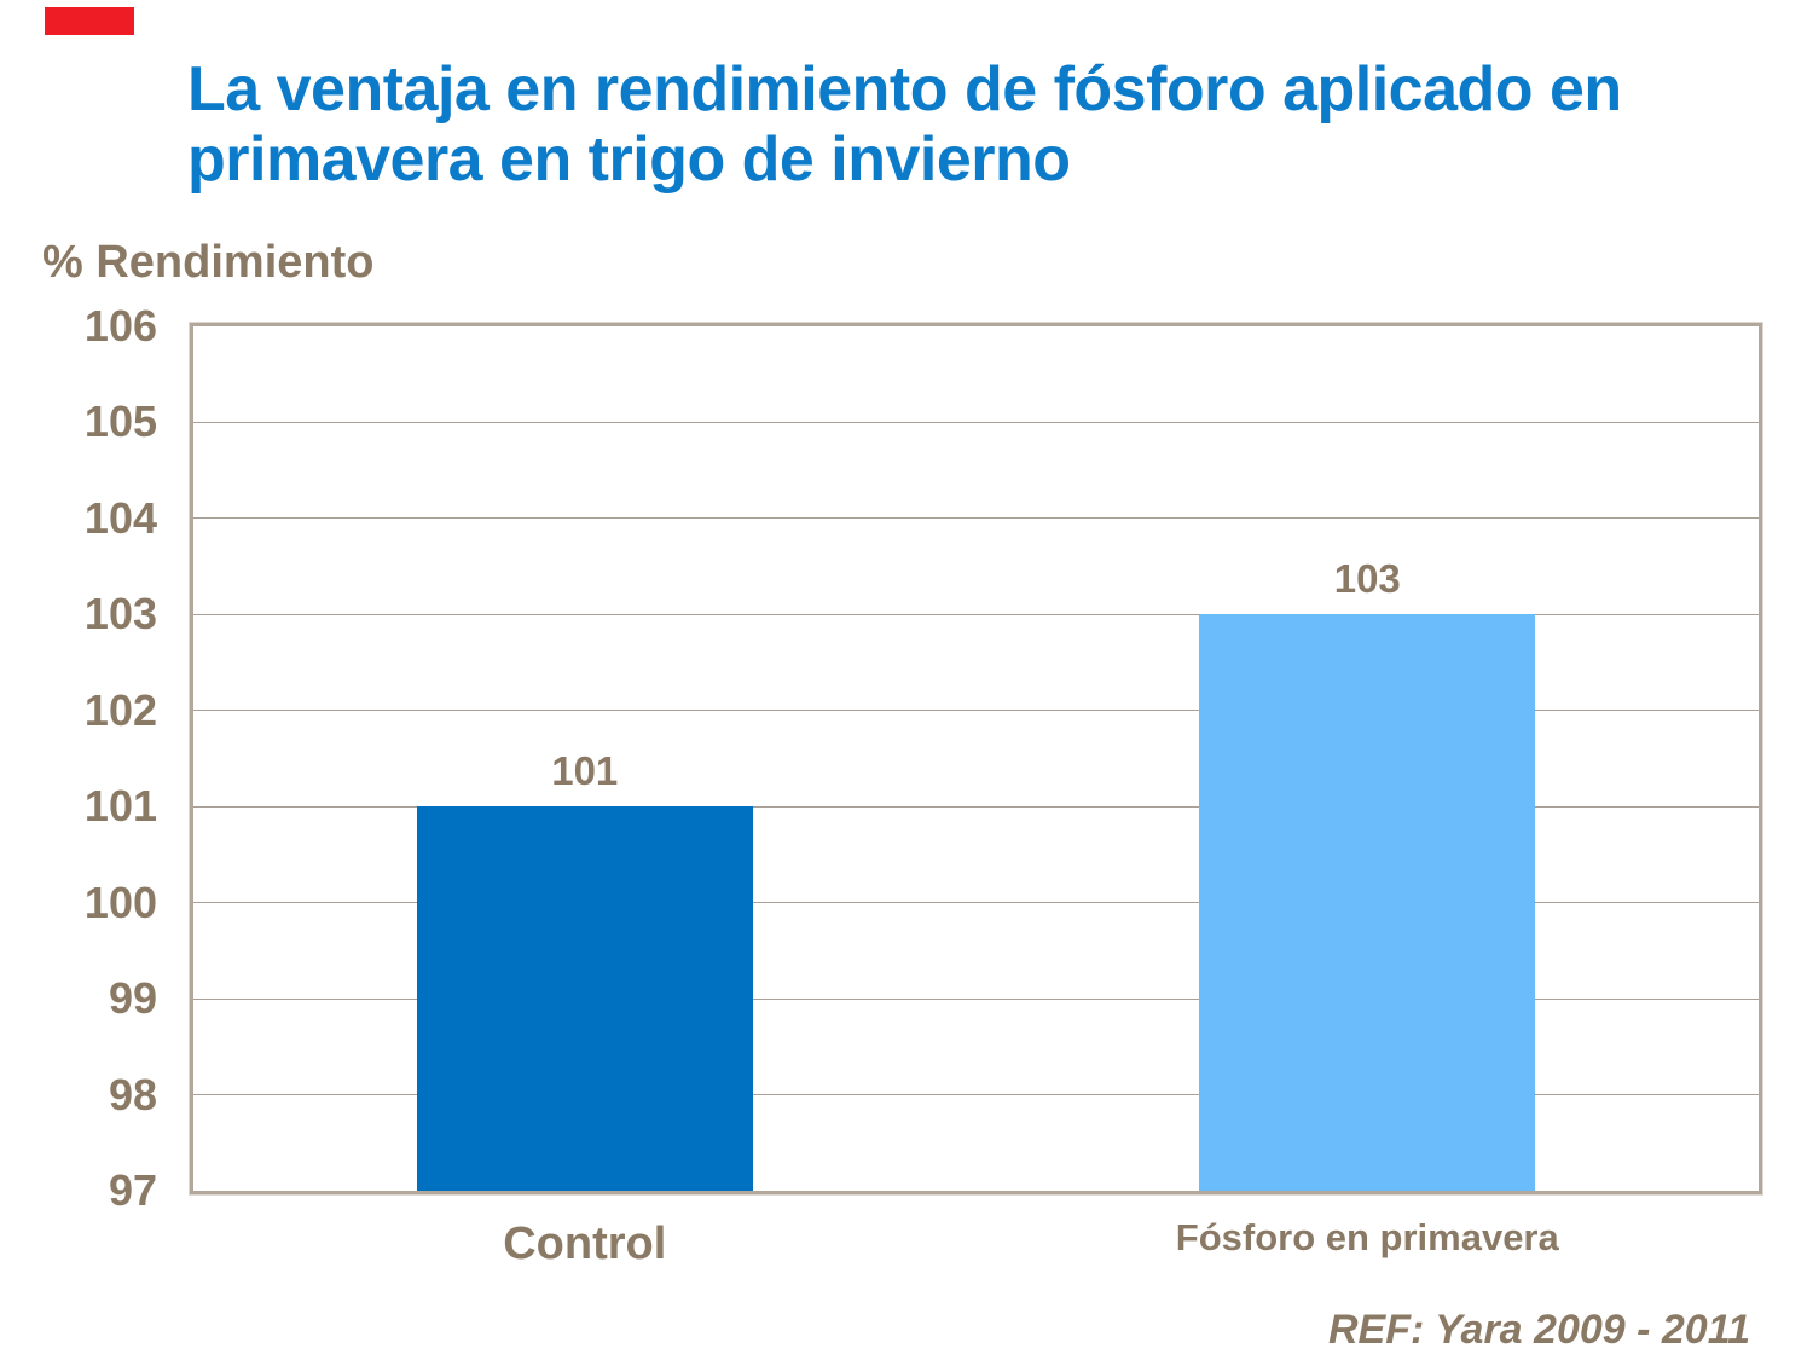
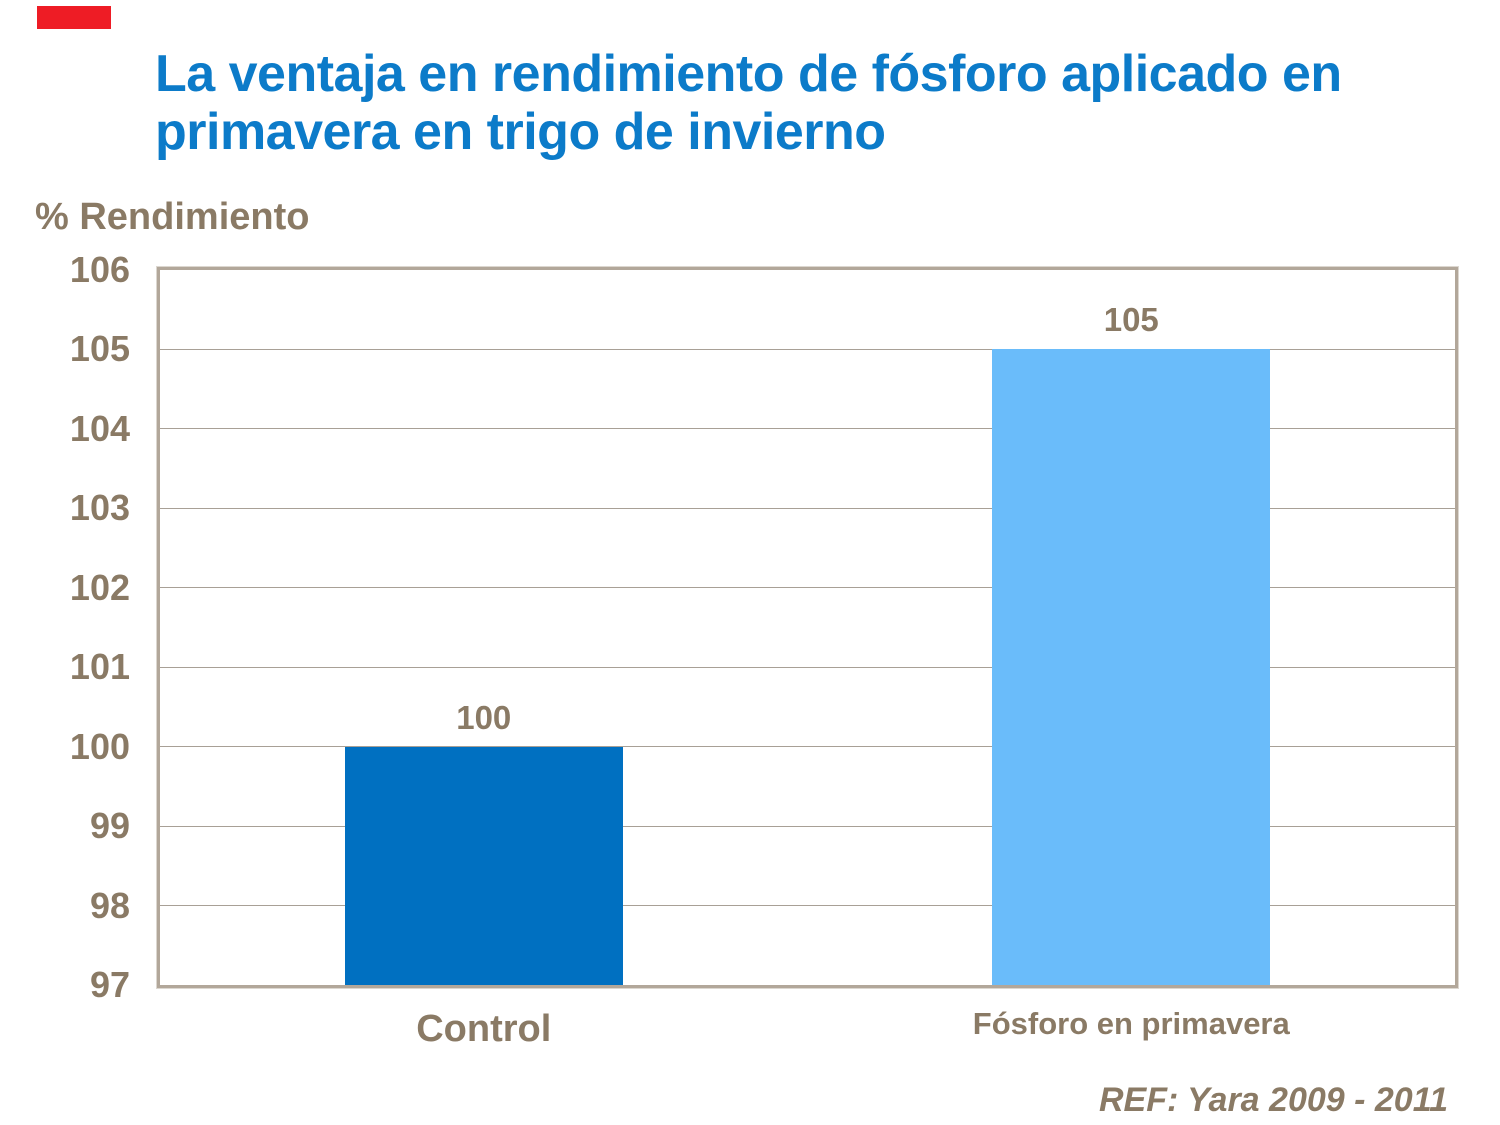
Control: 101 -> 100
Fósforo en primavera: 103 -> 105
